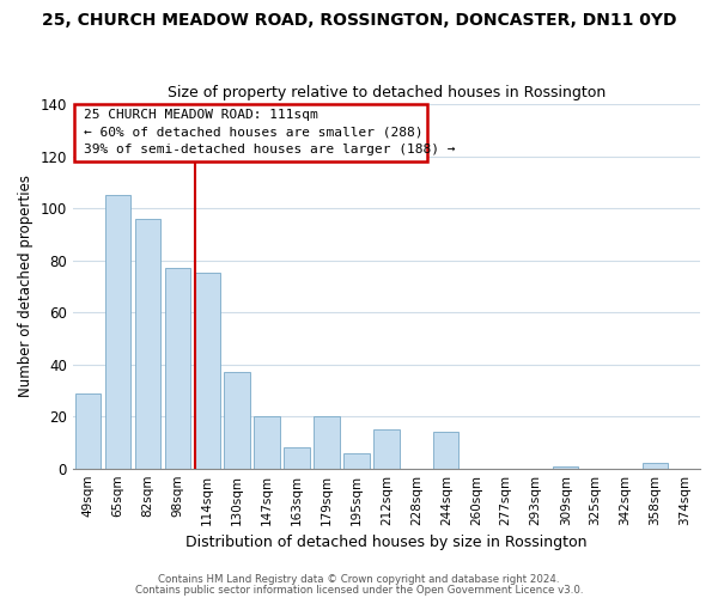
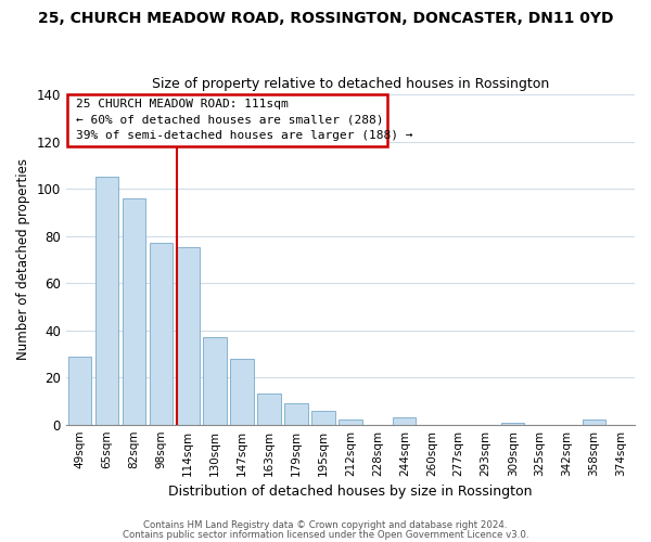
147sqm: 20 -> 28
163sqm: 8 -> 13
179sqm: 20 -> 9
212sqm: 15 -> 2
244sqm: 14 -> 3
